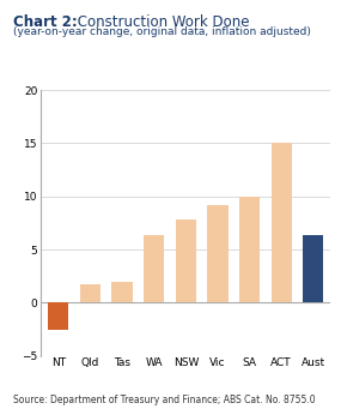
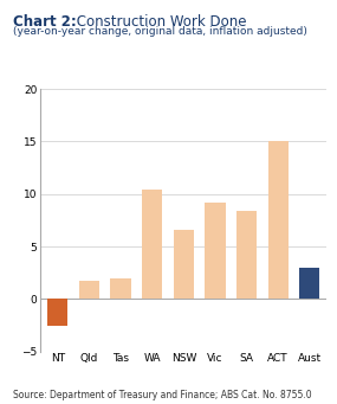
WA: 6.4 -> 10.4
NSW: 7.8 -> 6.6
SA: 10.0 -> 8.4
Aust: 6.3 -> 3.0
